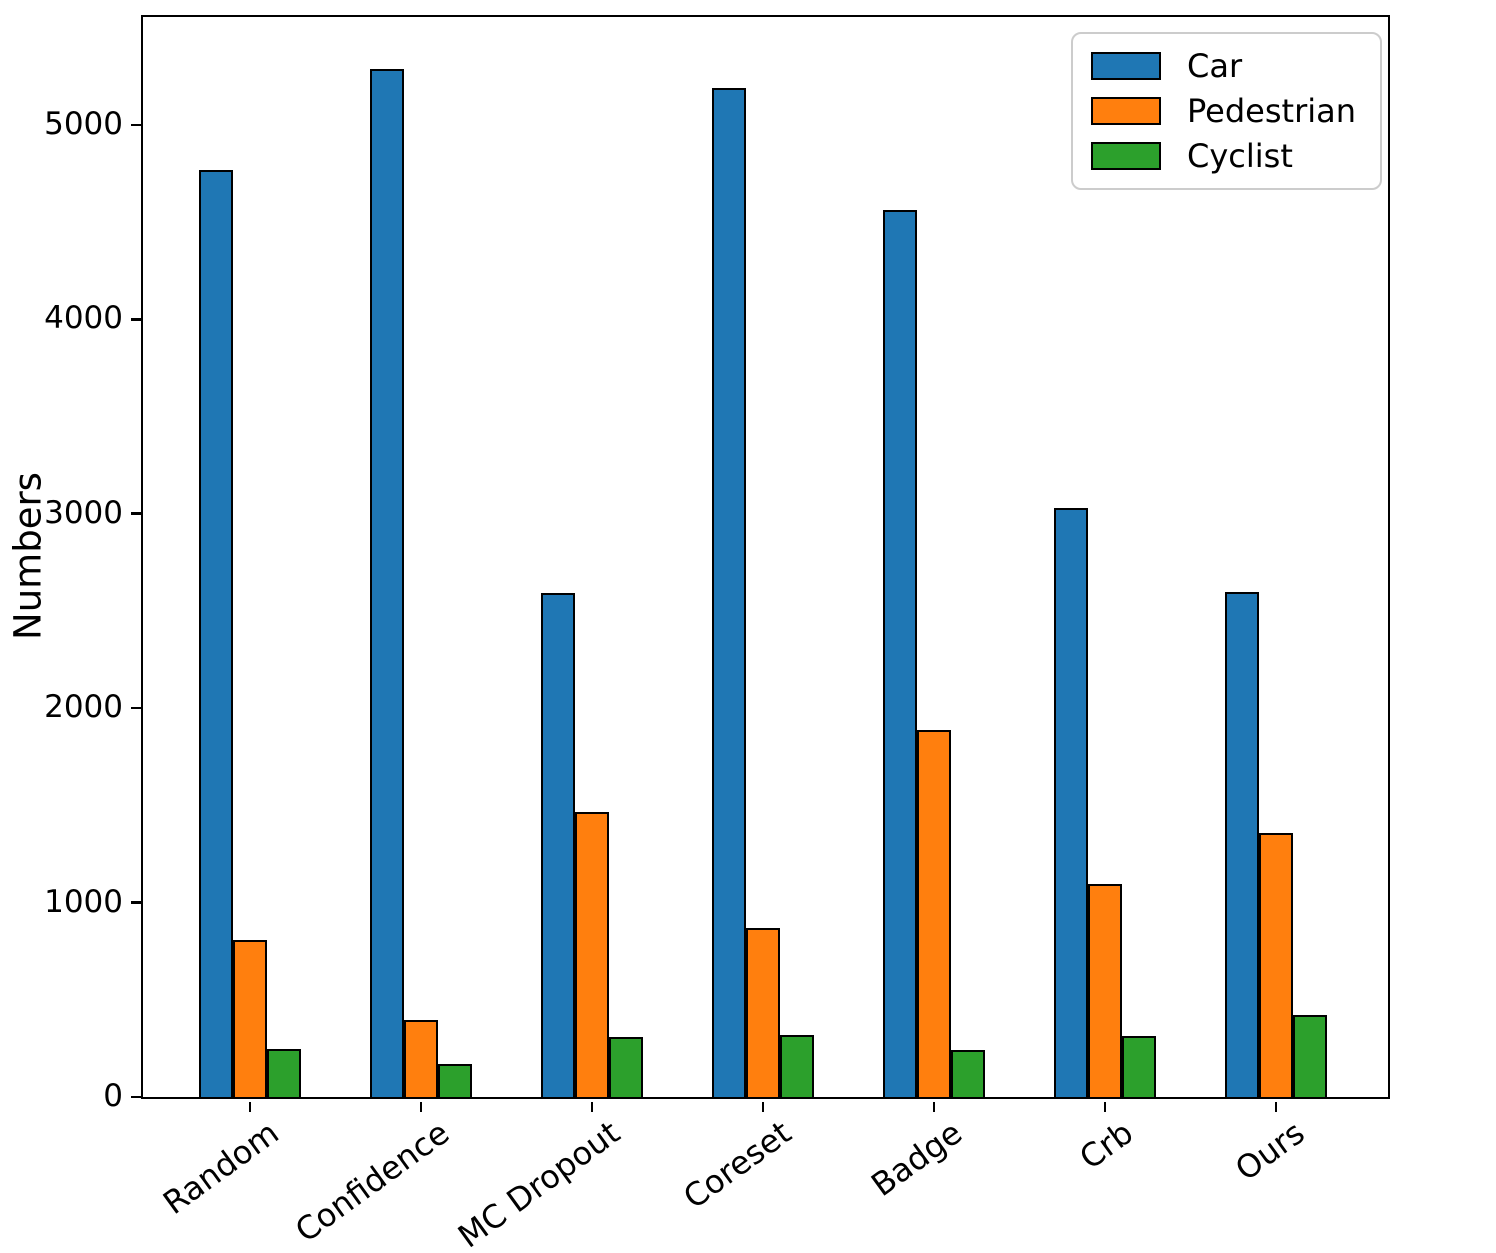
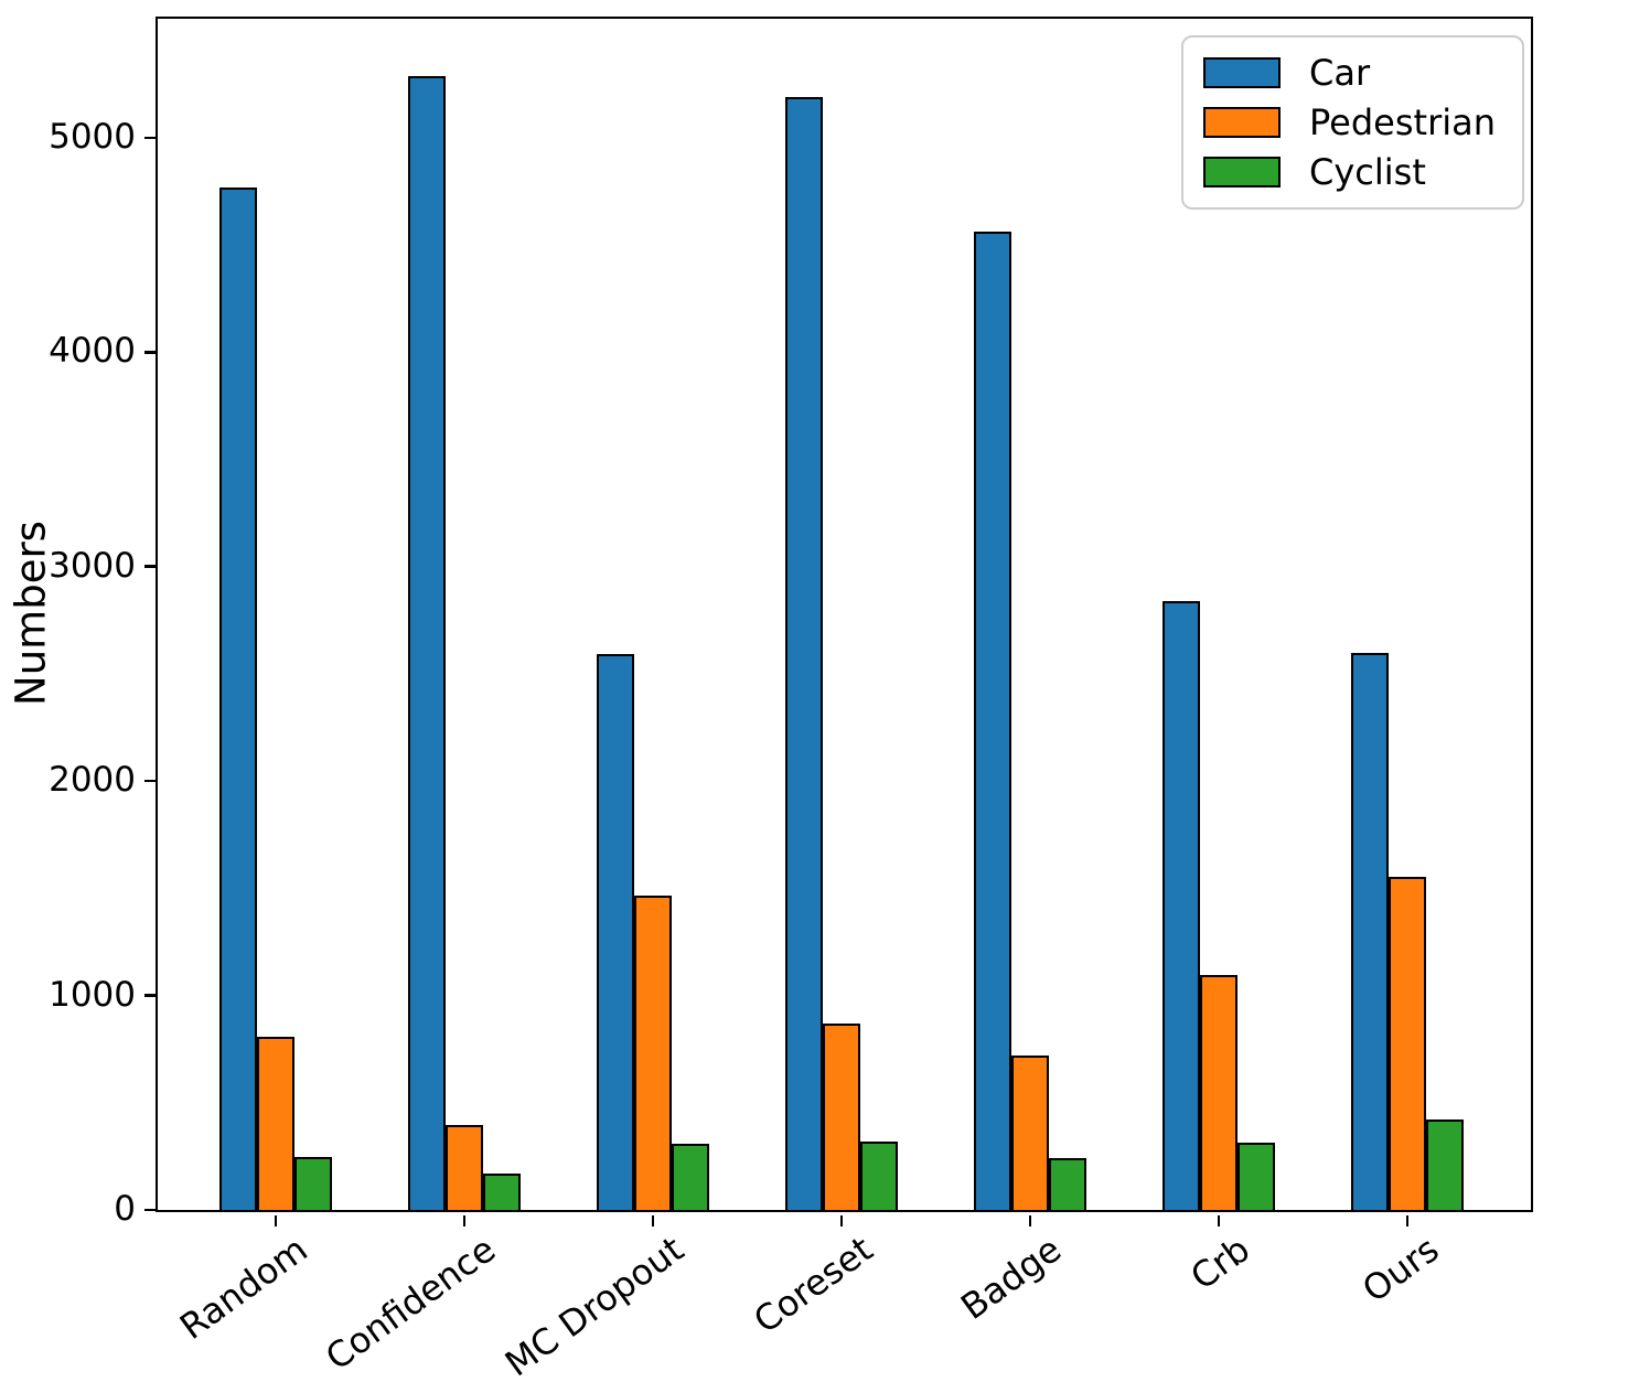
Pedestrian/Badge: 1890 -> 720
Car/Crb: 3030 -> 2840
Pedestrian/Ours: 1360 -> 1560
